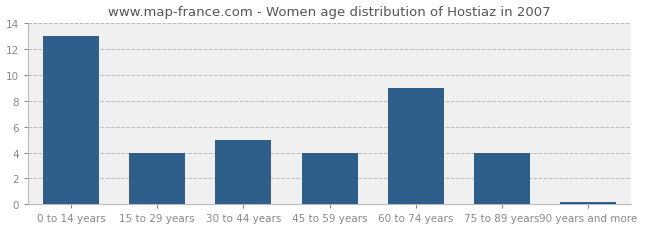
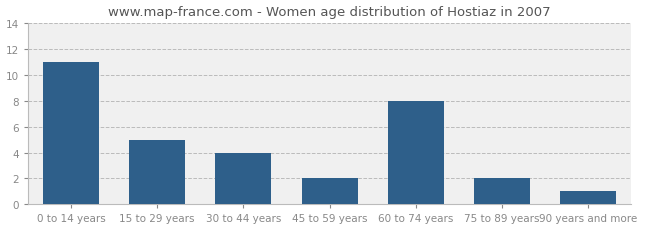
0 to 14 years: 13.0 -> 11.0
15 to 29 years: 4.0 -> 5.0
30 to 44 years: 5.0 -> 4.0
45 to 59 years: 4.0 -> 2.0
60 to 74 years: 9.0 -> 8.0
75 to 89 years: 4.0 -> 2.0
90 years and more: 0.2 -> 1.0
